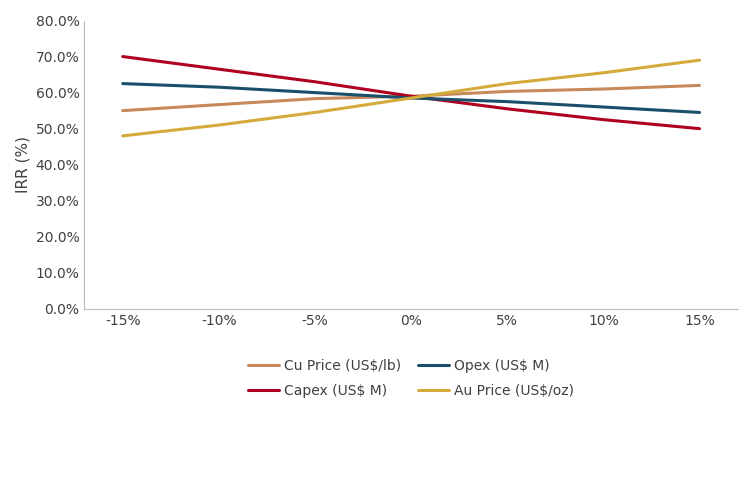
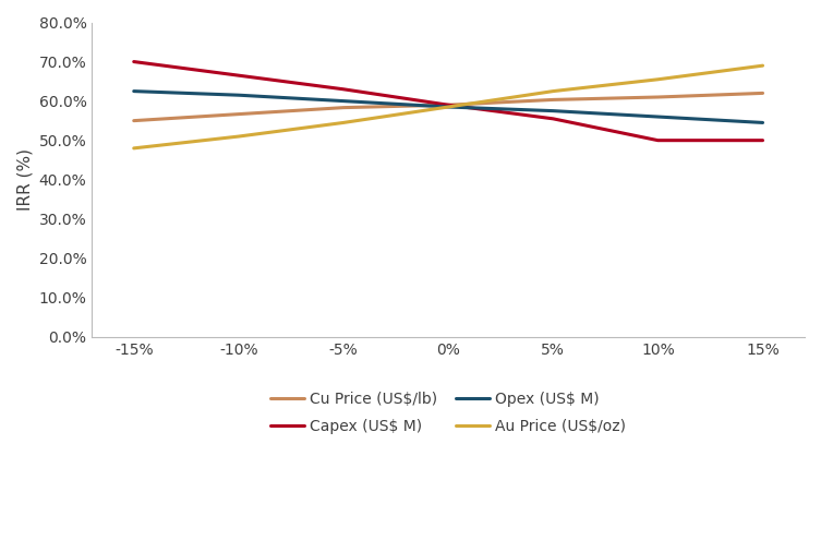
Capex (US$ M)/10%: 52.5% -> 50.0%
